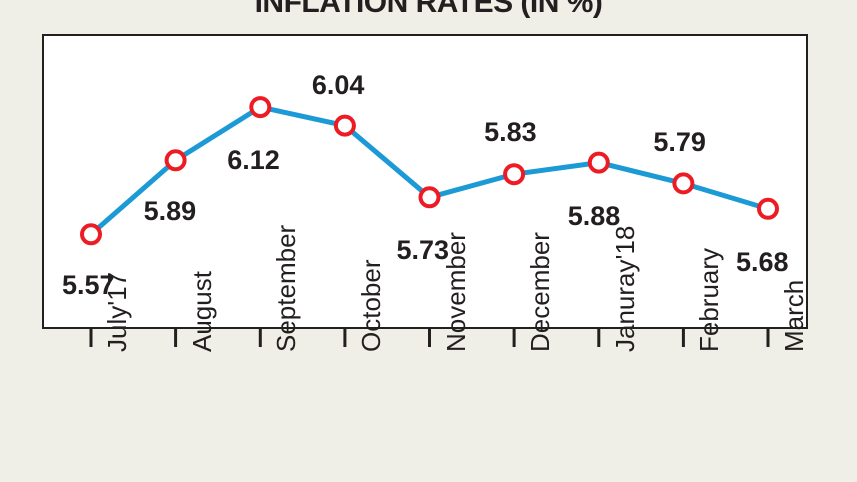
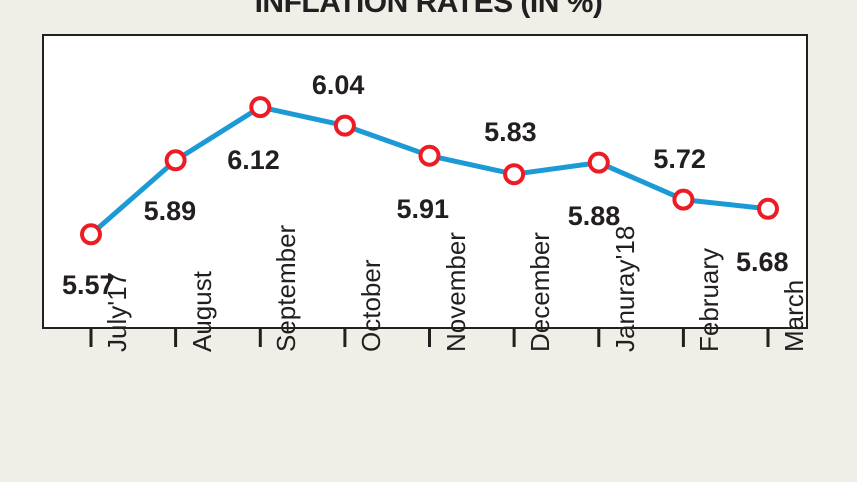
November: 5.73 -> 5.91
February: 5.79 -> 5.72
